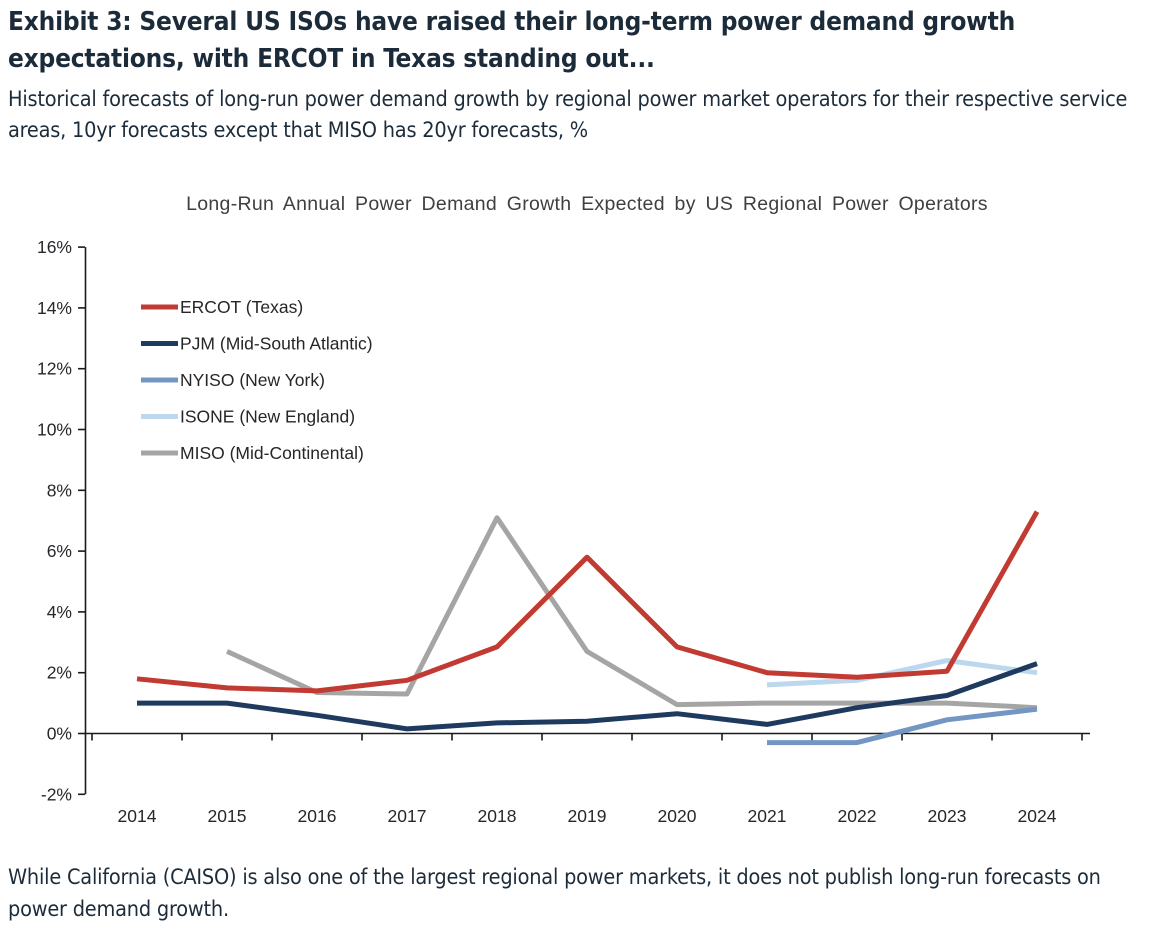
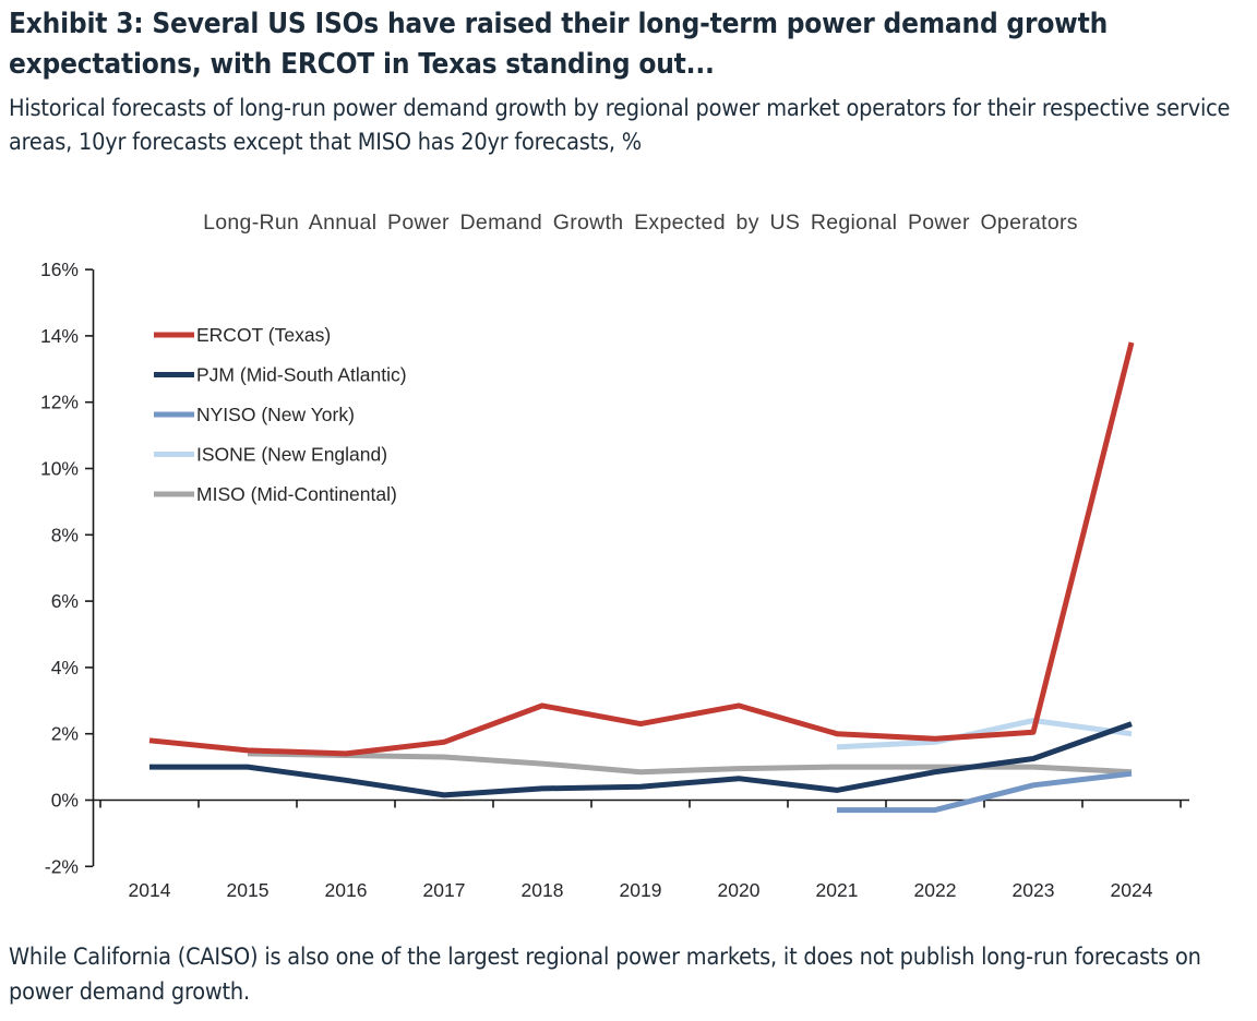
MISO (Mid-Continental)/2015: 2.7% -> 1.4%
MISO (Mid-Continental)/2018: 7.1% -> 1.1%
ERCOT (Texas)/2019: 5.8% -> 2.3%
MISO (Mid-Continental)/2019: 2.7% -> 0.8%
ERCOT (Texas)/2024: 7.3% -> 13.8%
